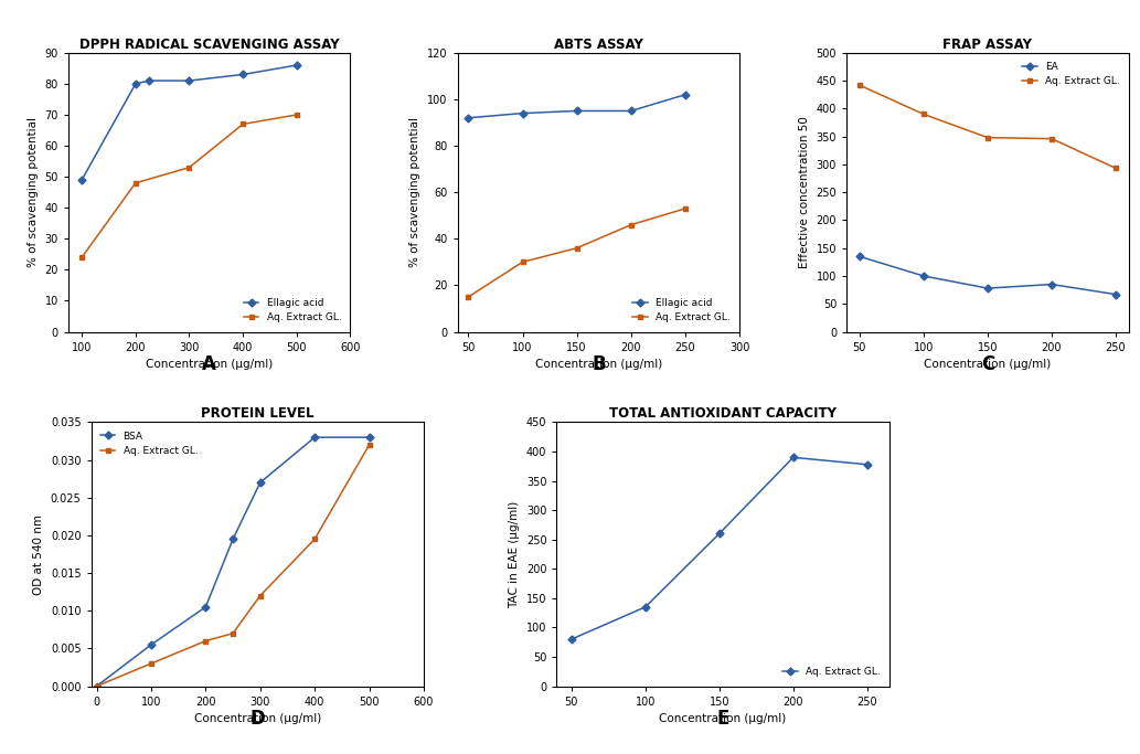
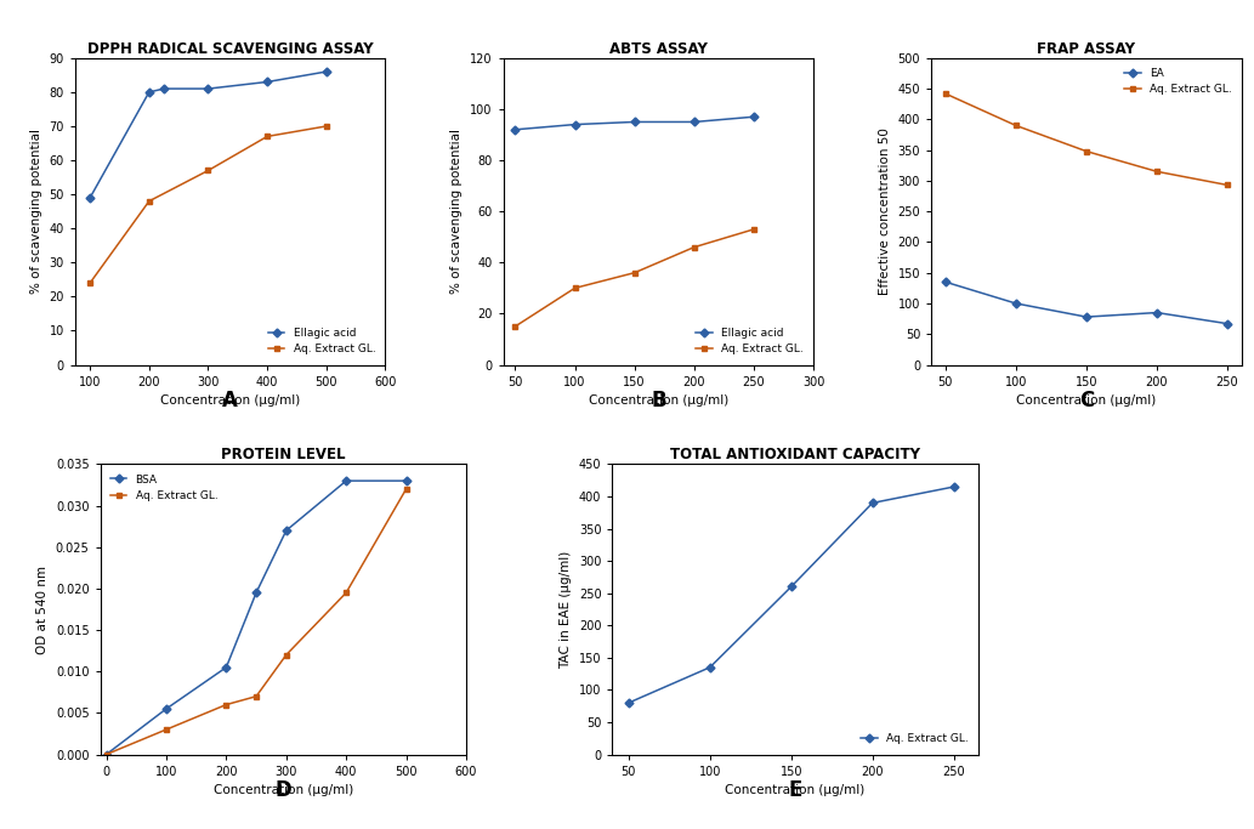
DPPH RADICAL SCAVENGING ASSAY/Aq. Extract GL./300: 53 -> 57
ABTS ASSAY/Ellagic acid/250: 102 -> 97
FRAP ASSAY/Aq. Extract GL./200: 346 -> 315
TOTAL ANTIOXIDANT CAPACITY/250: 378 -> 415
